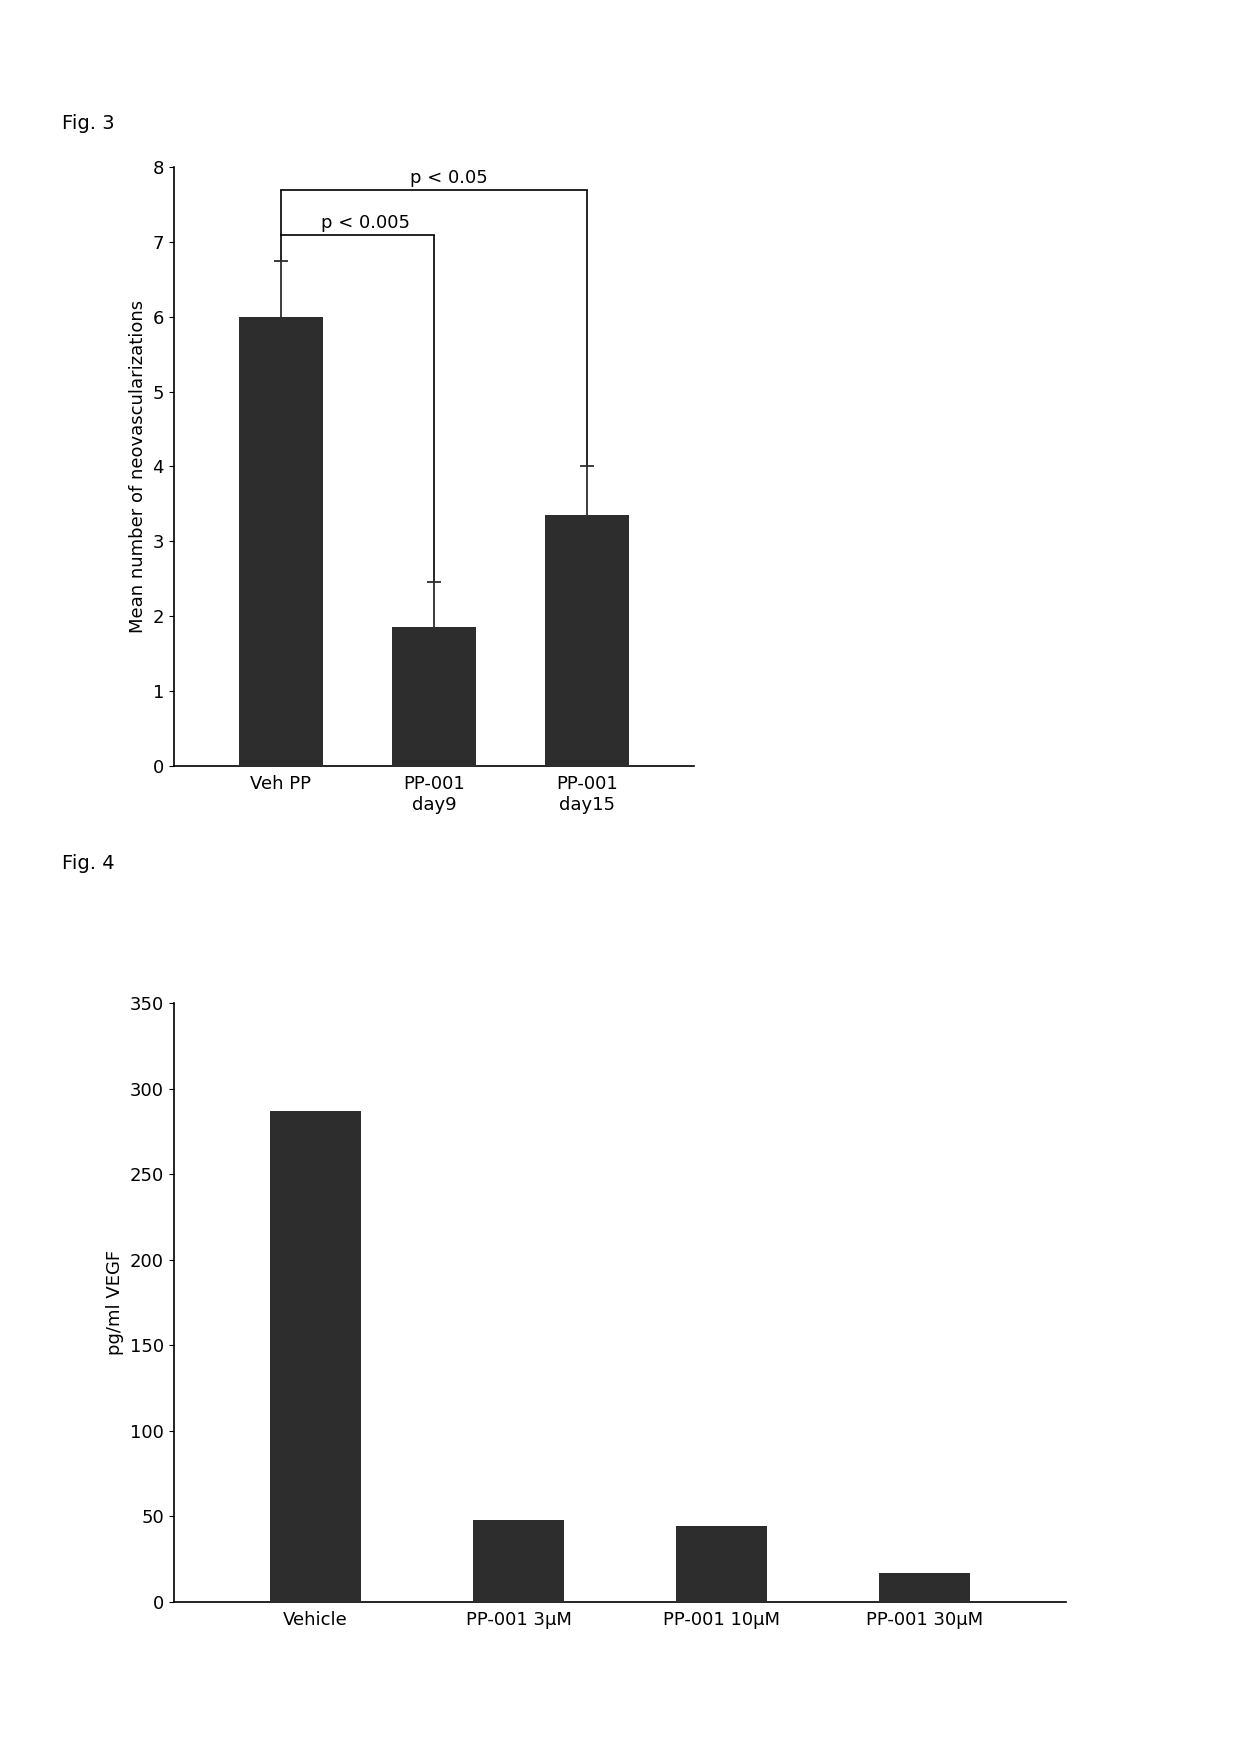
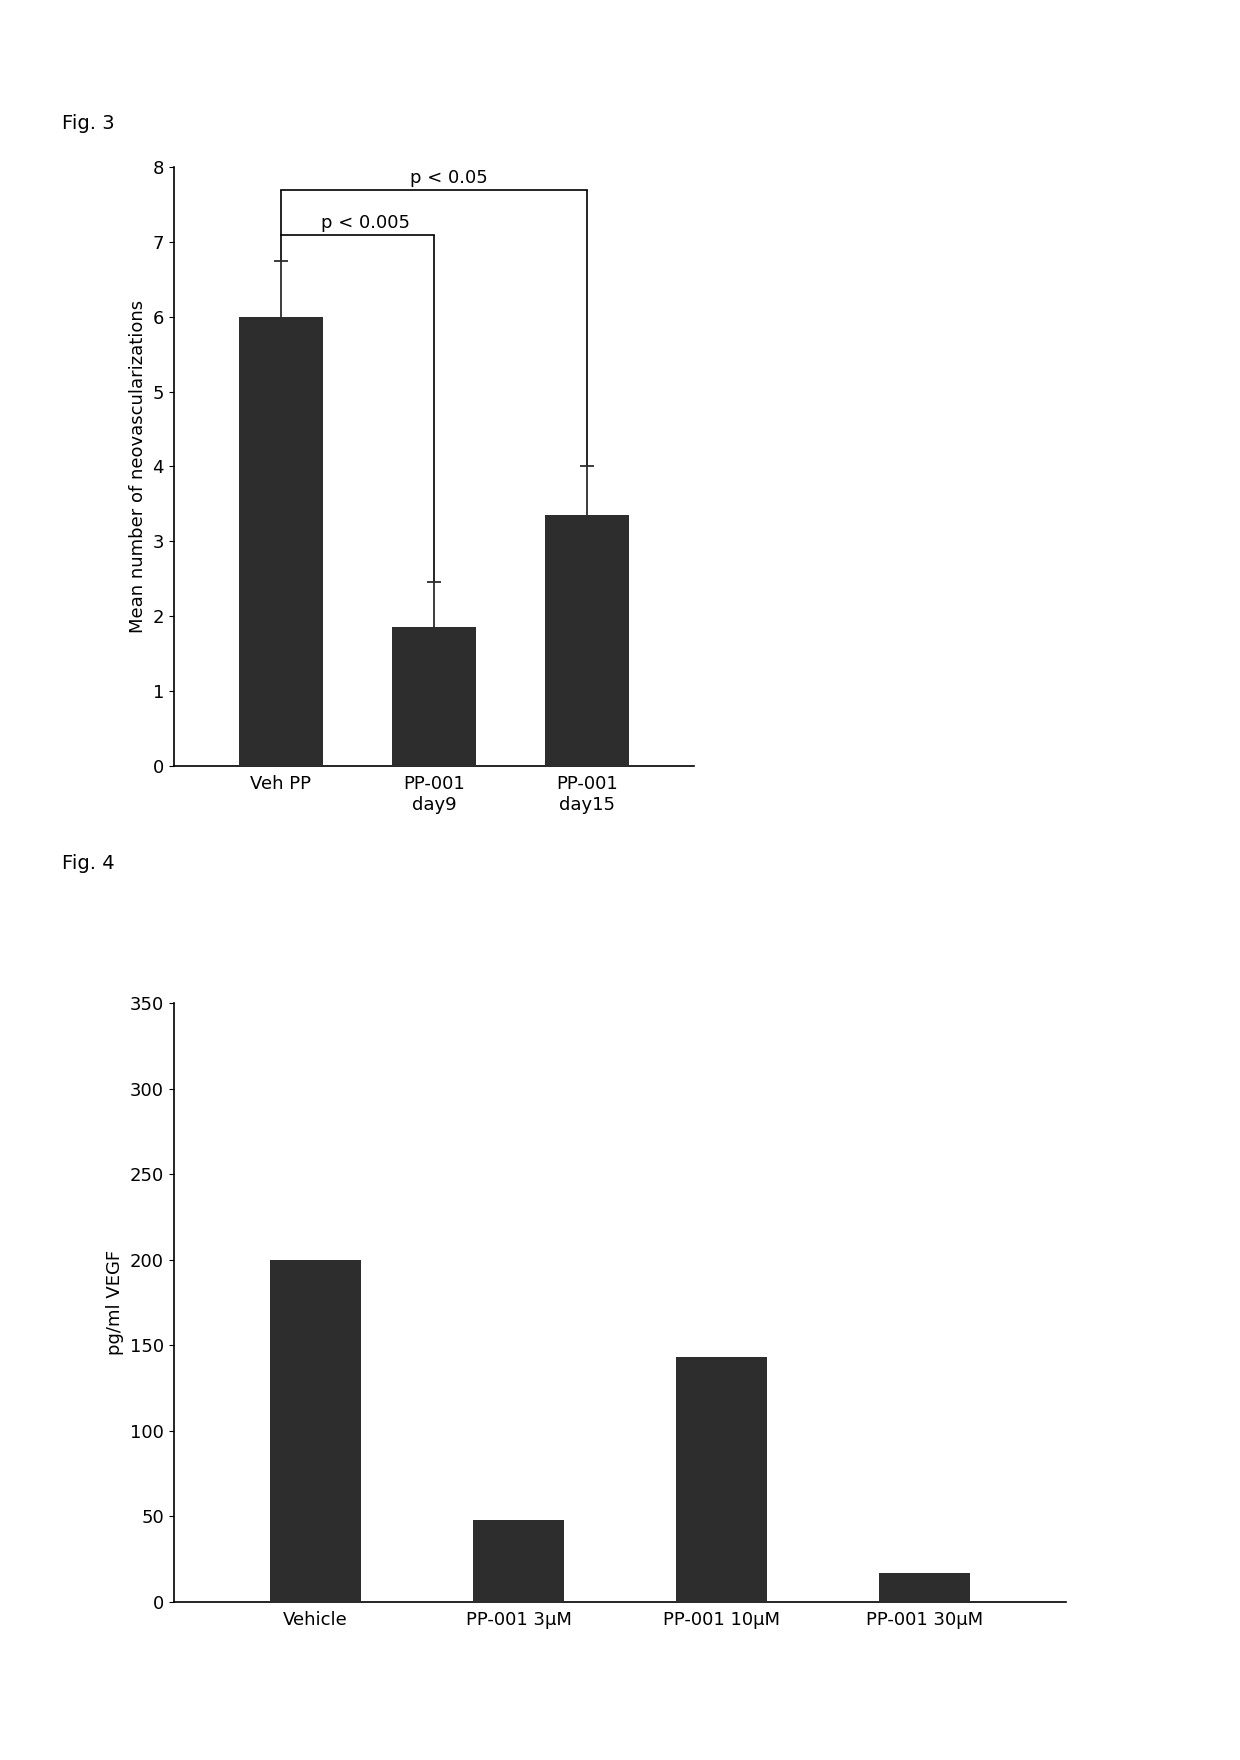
Vehicle: 287 -> 200
PP-001 10μM: 44 -> 143
